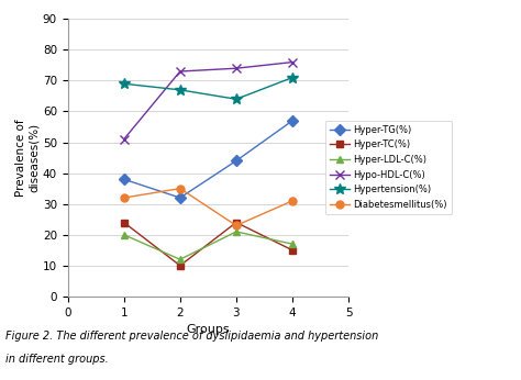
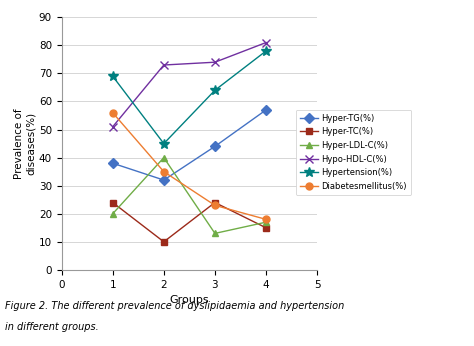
Diabetesmellitus(%)/1: 32 -> 56
Hyper-LDL-C(%)/2: 12 -> 40
Hypertension(%)/2: 67 -> 45
Hyper-LDL-C(%)/3: 21 -> 13
Hypo-HDL-C(%)/4: 76 -> 81
Hypertension(%)/4: 71 -> 78
Diabetesmellitus(%)/4: 31 -> 18
